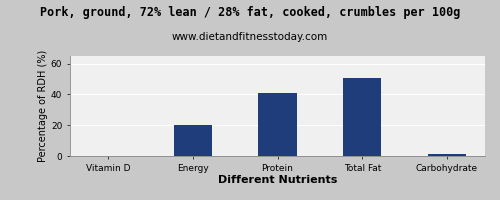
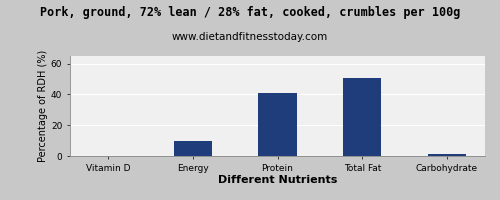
Energy: 20 -> 10
